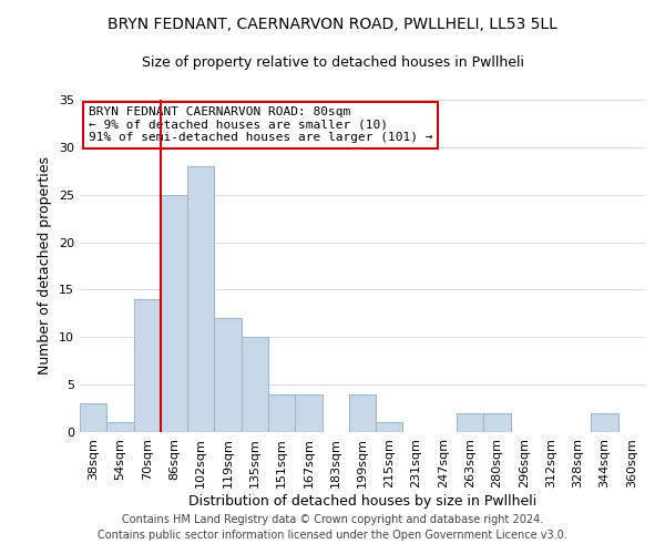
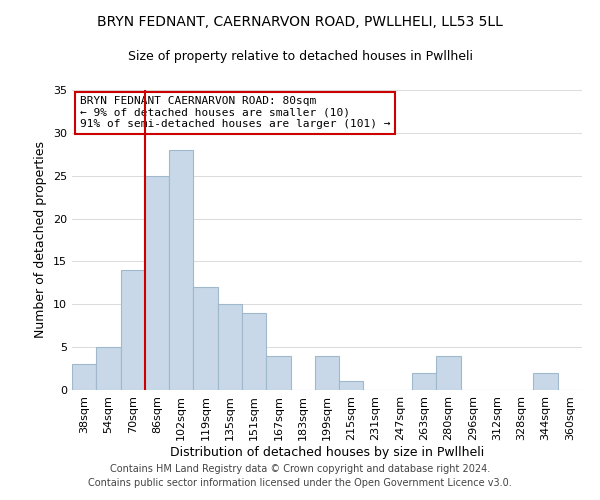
54sqm: 1 -> 5
151sqm: 4 -> 9
280sqm: 2 -> 4
